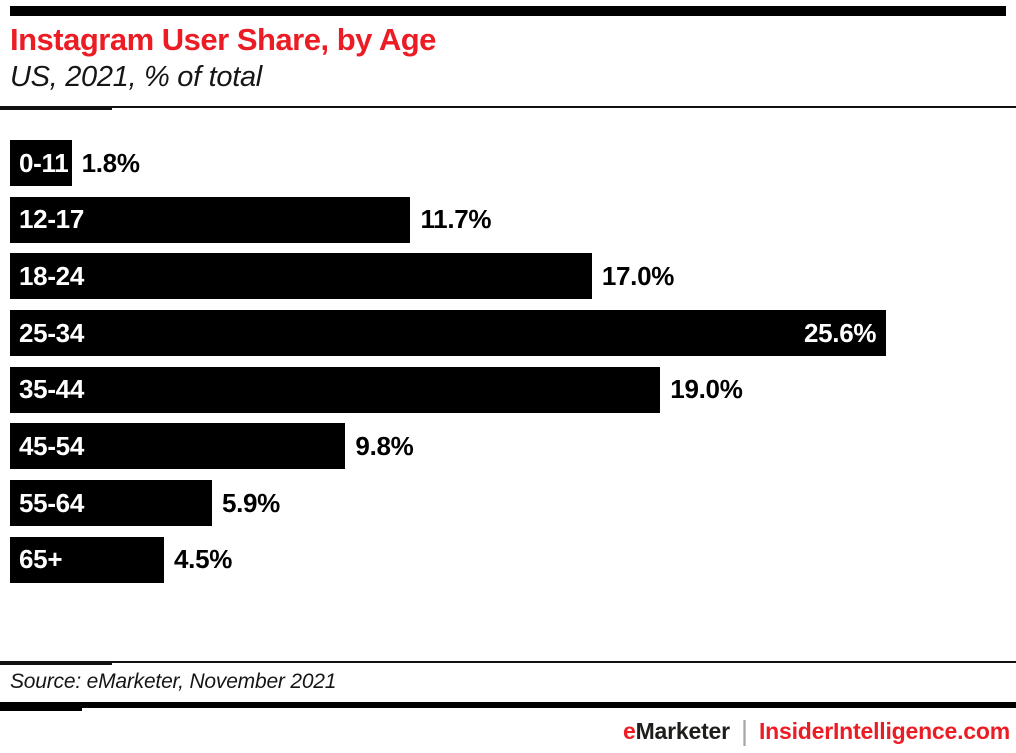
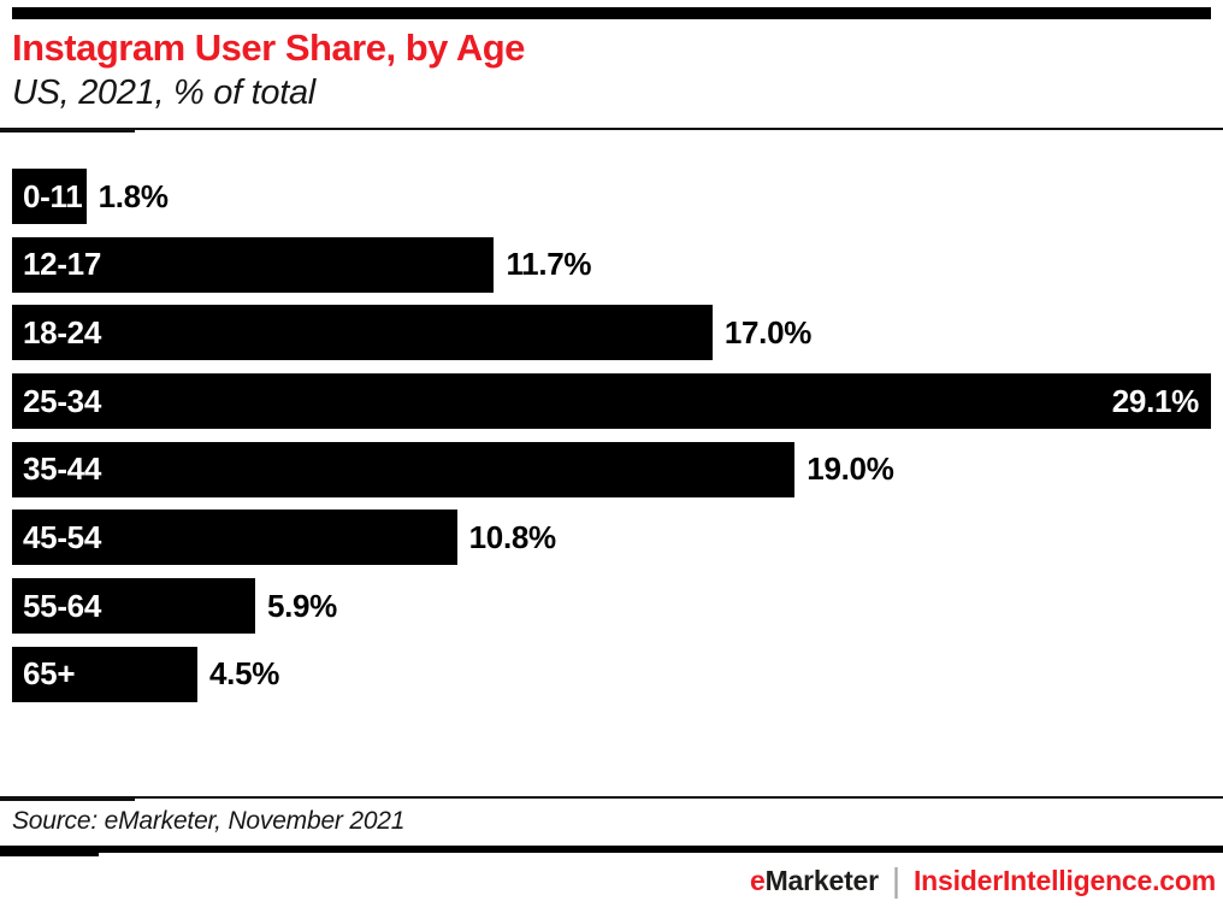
25-34: 25.6% -> 29.1%
45-54: 9.8% -> 10.8%
